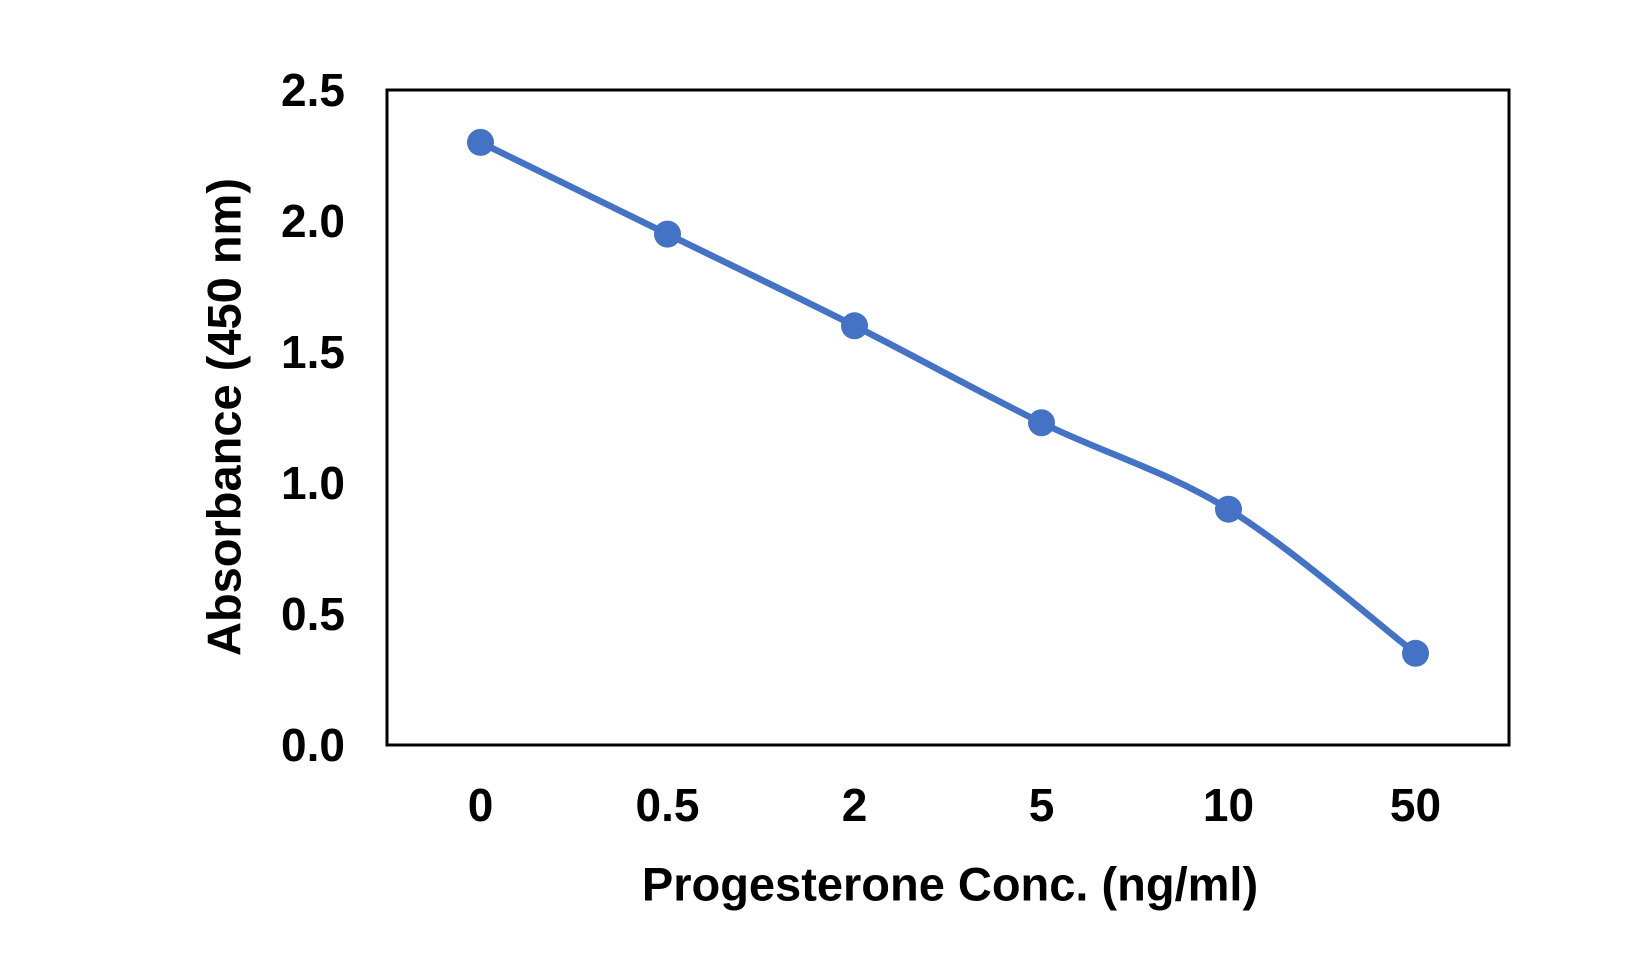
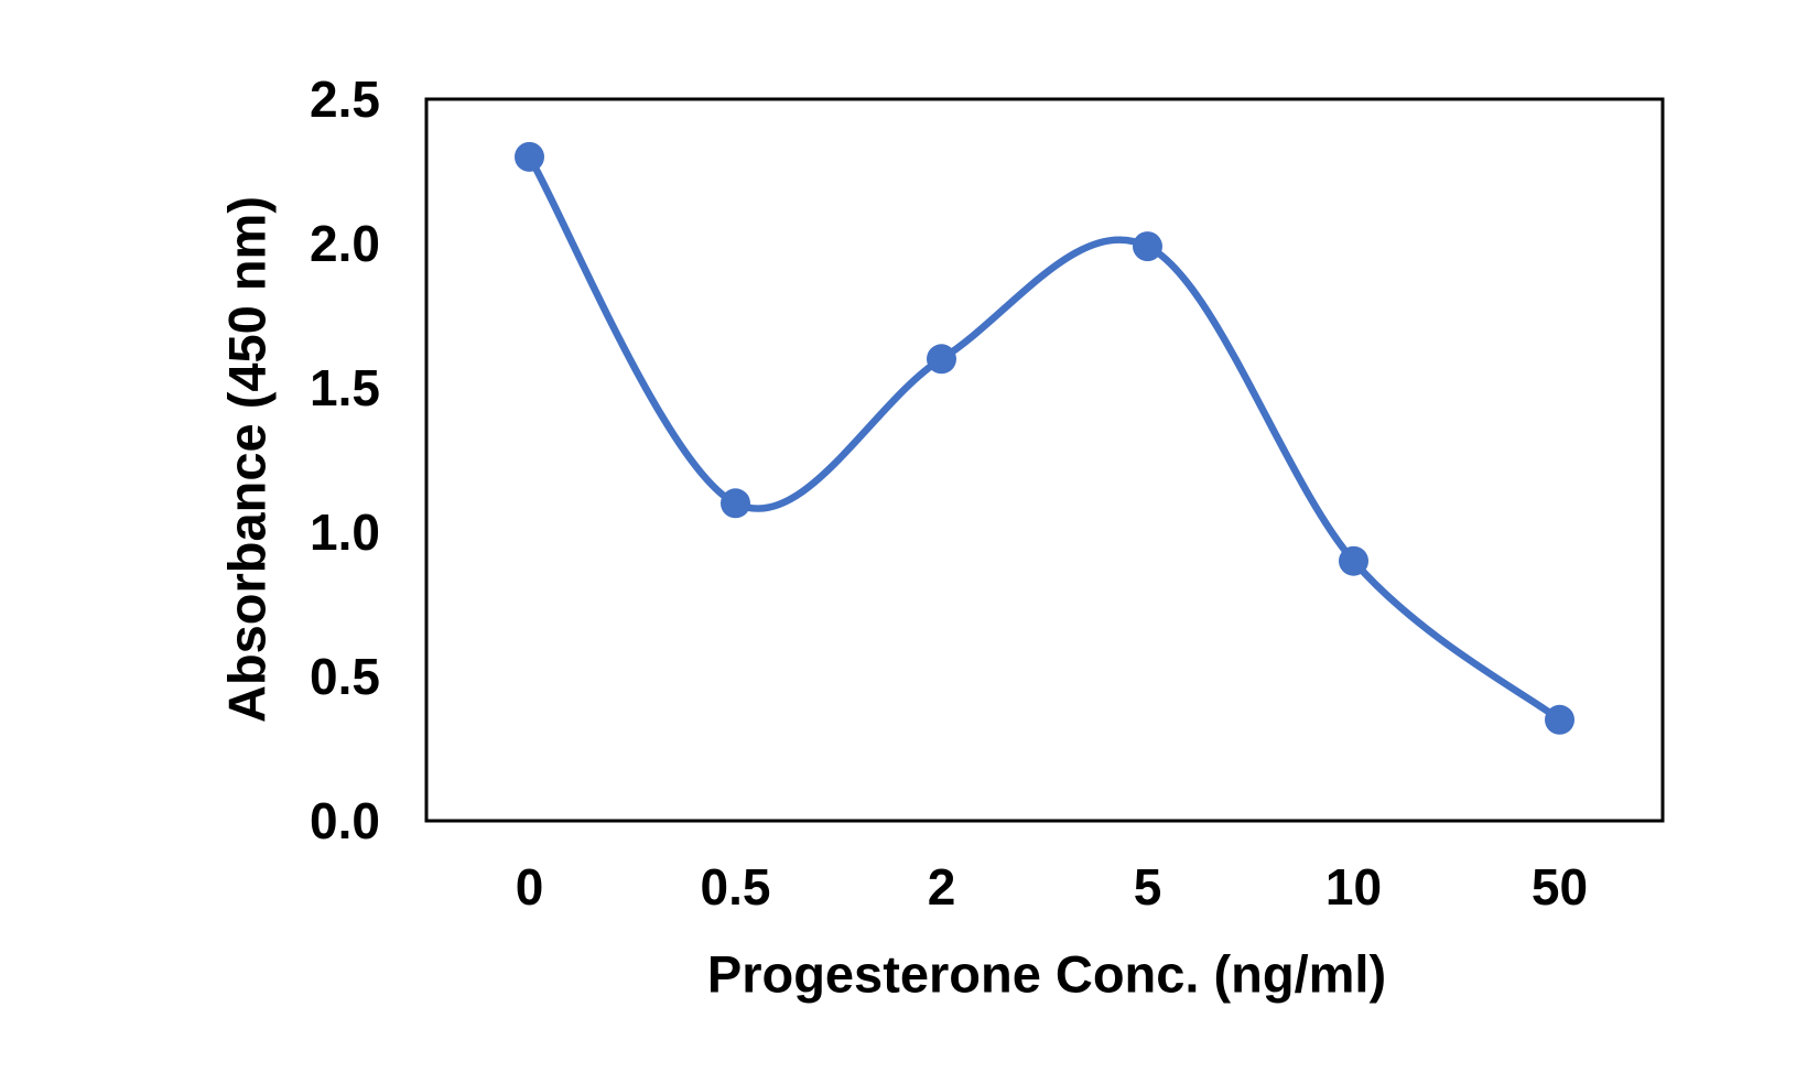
0.5: 1.95 -> 1.10
5: 1.23 -> 1.99
